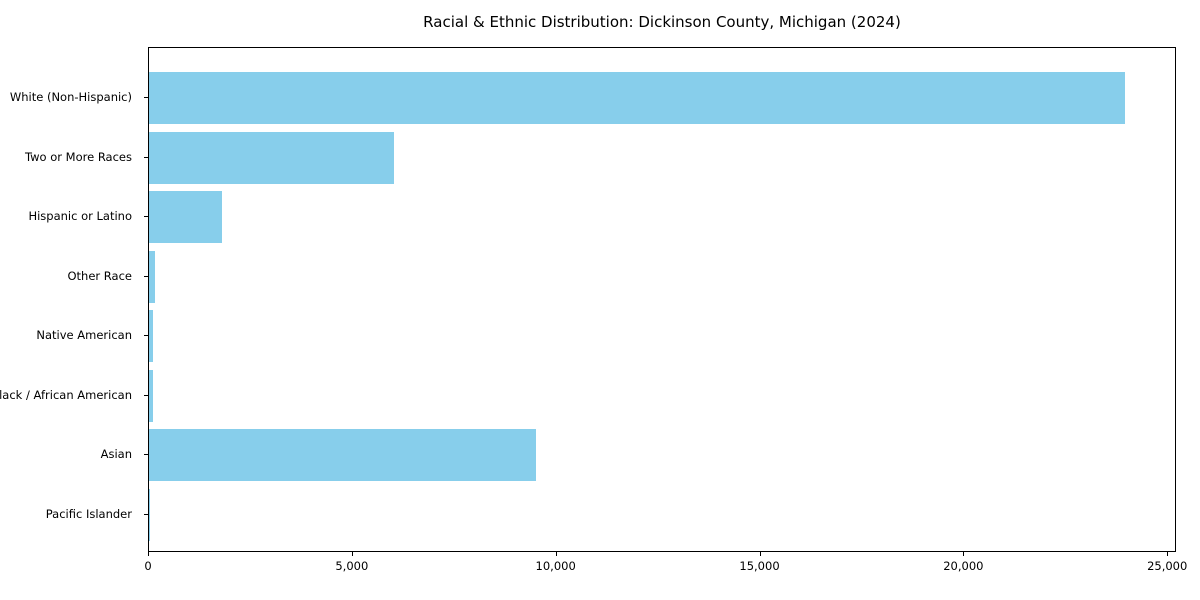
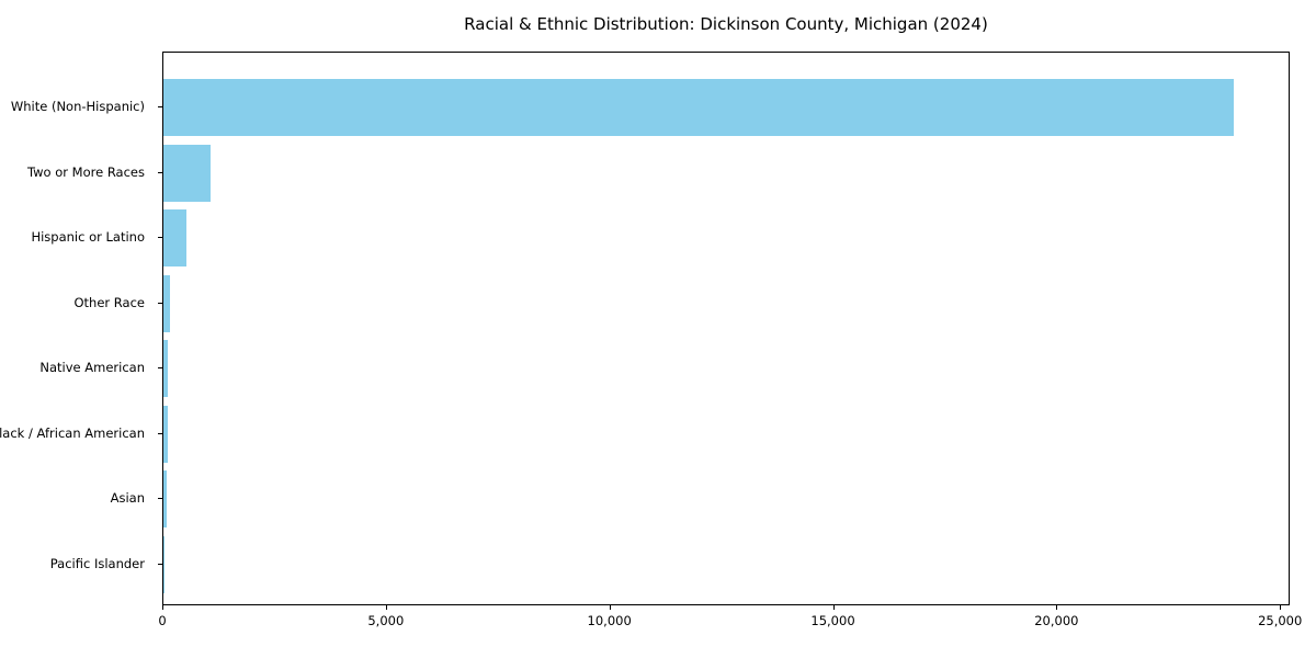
Two or More Races: 6000 -> 1000
Hispanic or Latino: 1800 -> 500
Asian: 9500 -> 100
